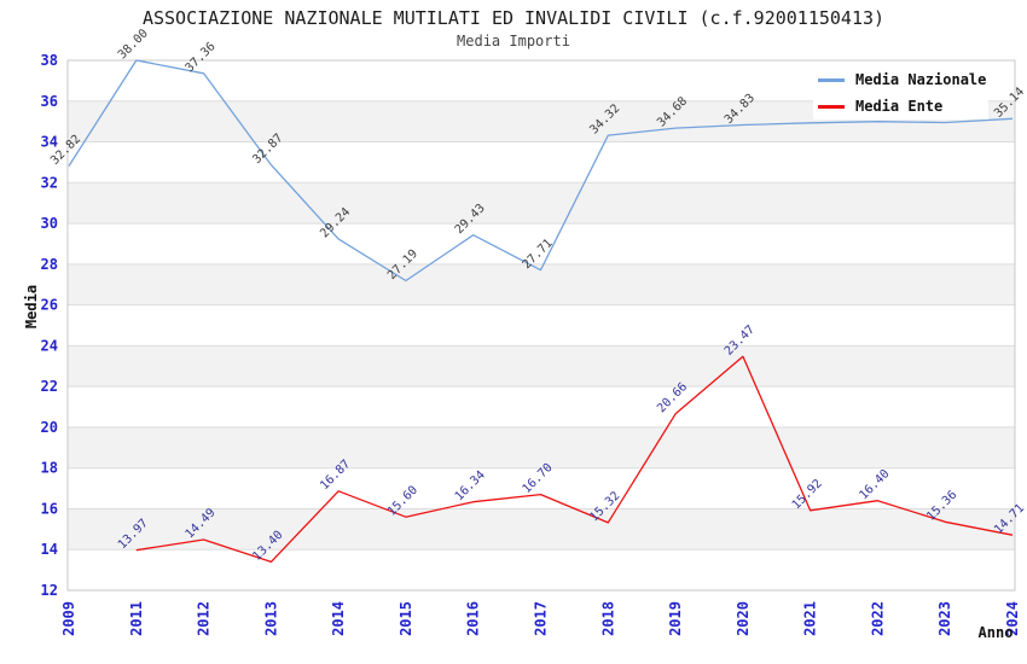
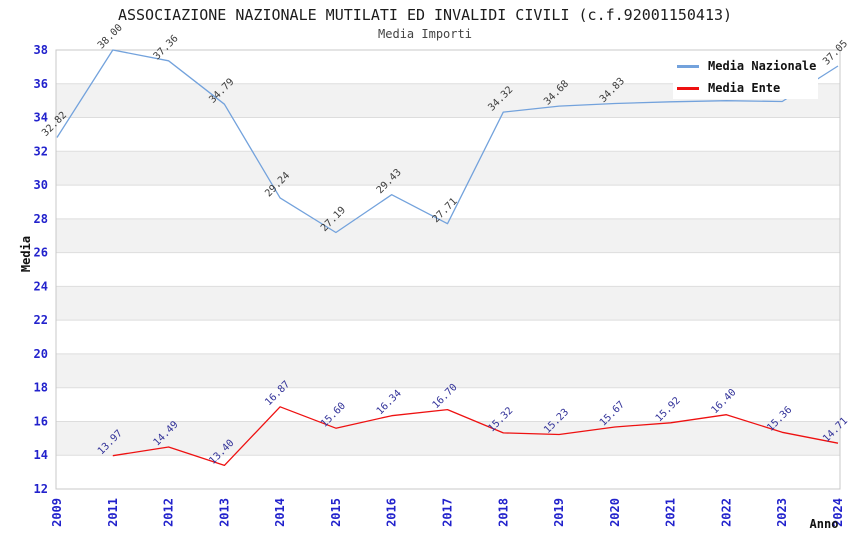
Media Nazionale/2013: 32.87 -> 34.79
Media Ente/2019: 20.66 -> 15.23
Media Ente/2020: 23.47 -> 15.67
Media Nazionale/2024: 35.14 -> 37.05
